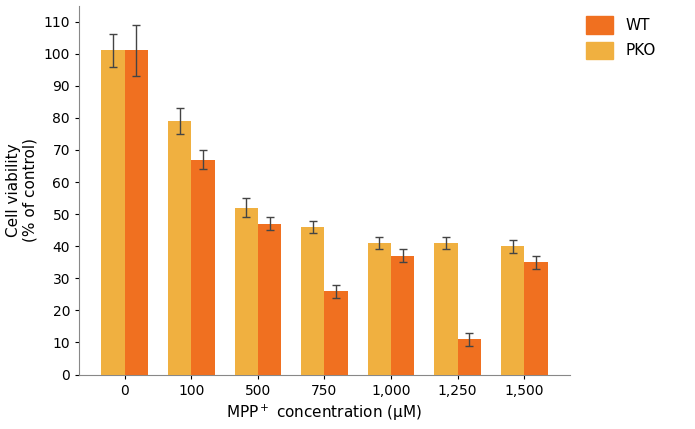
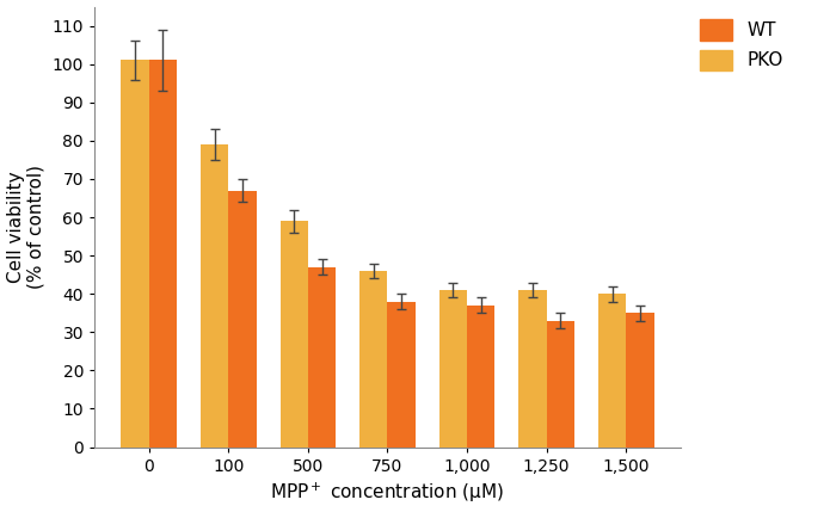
PKO/500: 52 -> 59
WT/750: 26 -> 38
WT/1,250: 11 -> 33
